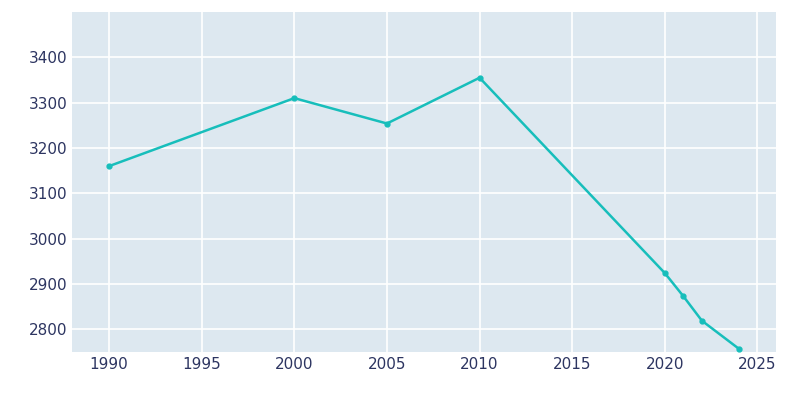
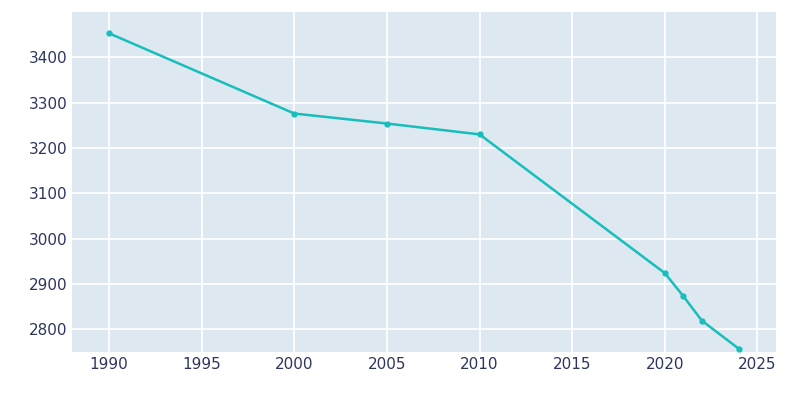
1990: 3160 -> 3453
2000: 3310 -> 3276
2010: 3355 -> 3230
